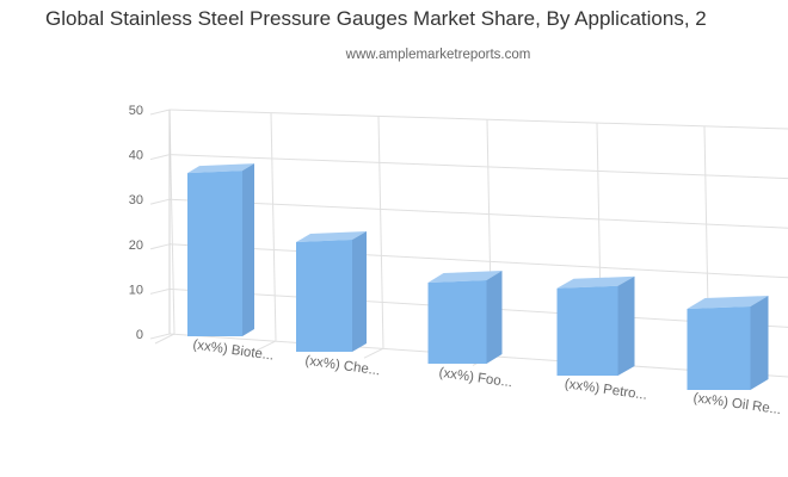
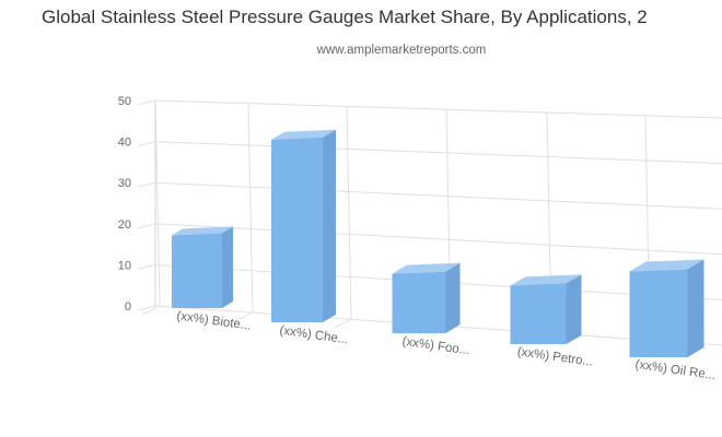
(xx%) Biote...: 37 -> 18
(xx%) Che...: 22 -> 40
(xx%) Foo...: 15 -> 12
(xx%) Petro...: 15 -> 11
(xx%) Oil Re...: 13 -> 15
